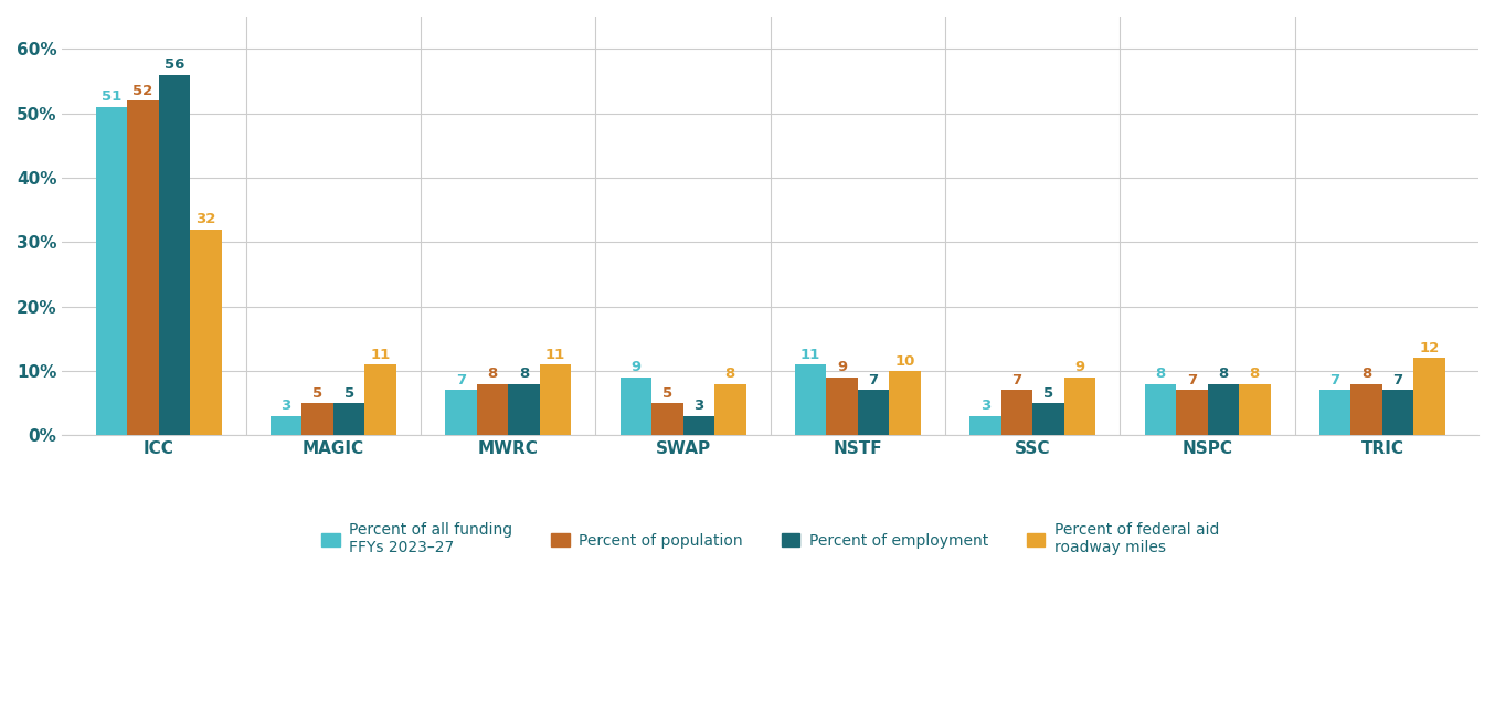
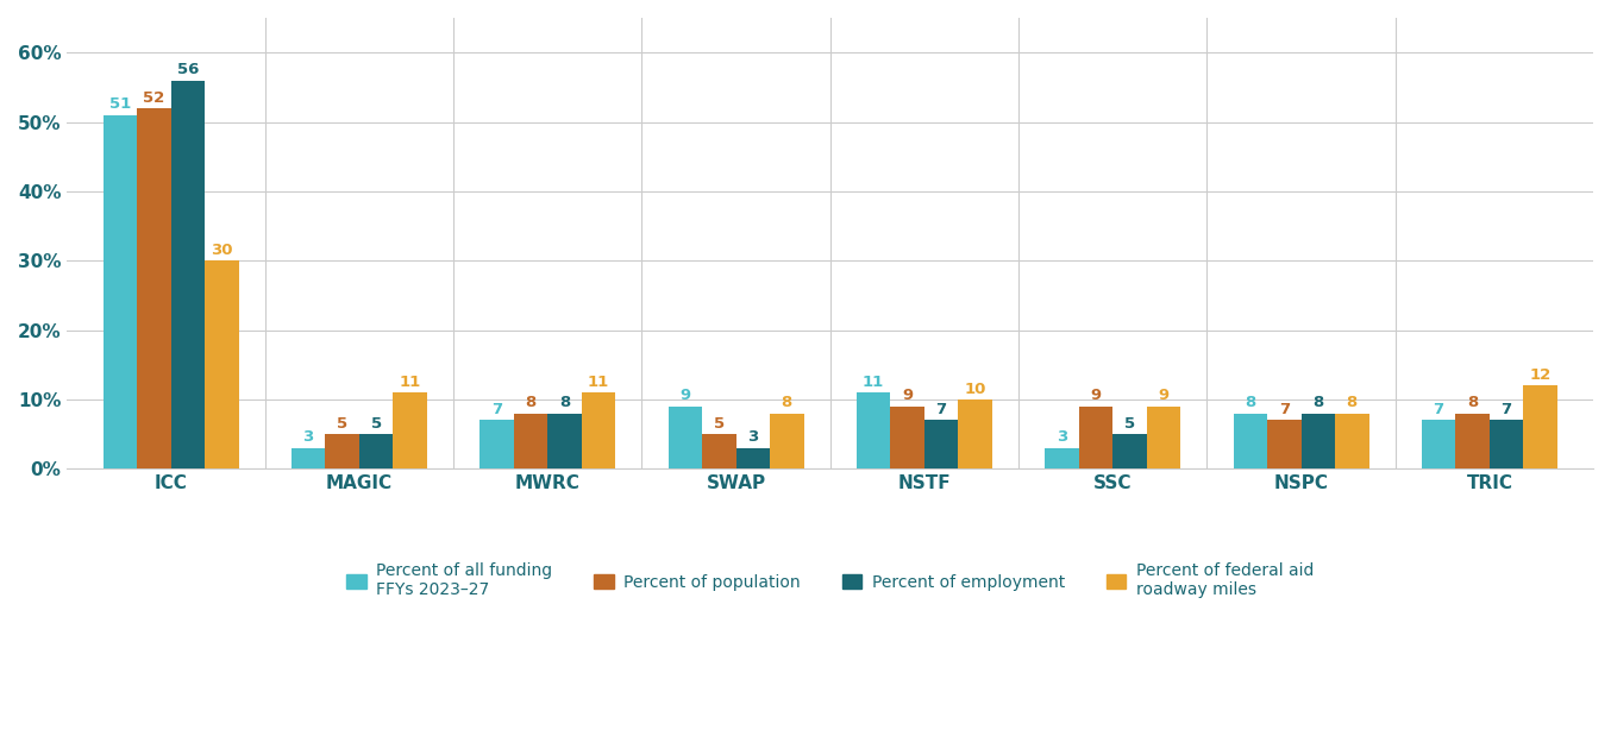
Percent of federal aid roadway miles/ICC: 32 -> 30
Percent of population/SSC: 7 -> 9
